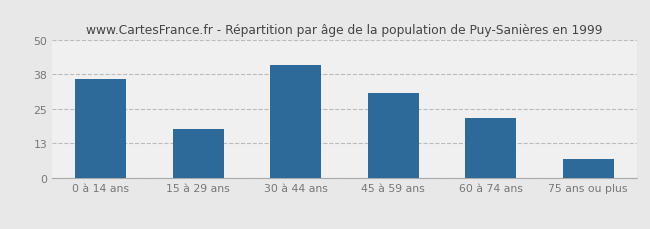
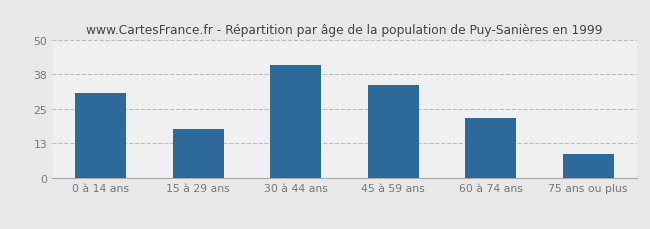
0 à 14 ans: 36 -> 31
45 à 59 ans: 31 -> 34
75 ans ou plus: 7 -> 9
